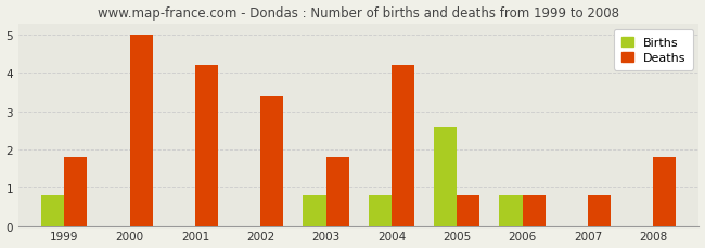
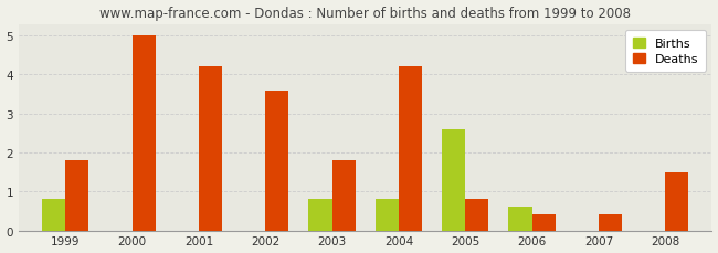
Deaths/2002: 3.4 -> 3.6
Births/2006: 0.8 -> 0.6
Deaths/2006: 0.8 -> 0.4
Deaths/2007: 0.8 -> 0.4
Deaths/2008: 1.8 -> 1.5
